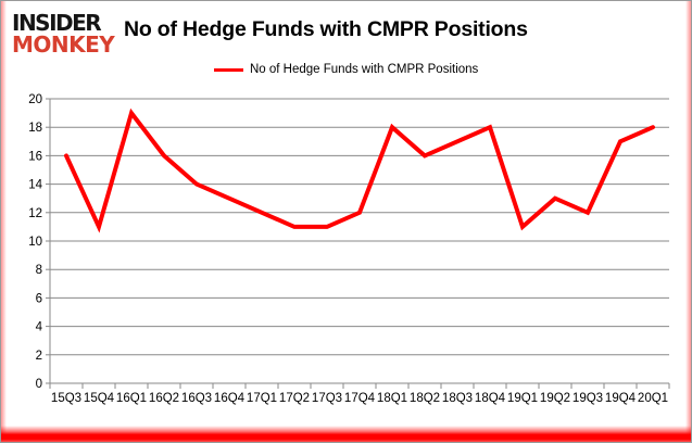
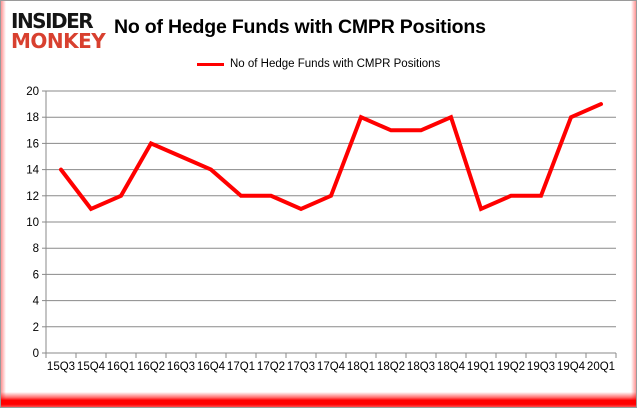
15Q3: 16 -> 14
16Q1: 19 -> 12
16Q3: 14 -> 15
16Q4: 13 -> 14
17Q2: 11 -> 12
18Q2: 16 -> 17
19Q2: 13 -> 12
19Q4: 17 -> 18
20Q1: 18 -> 19
